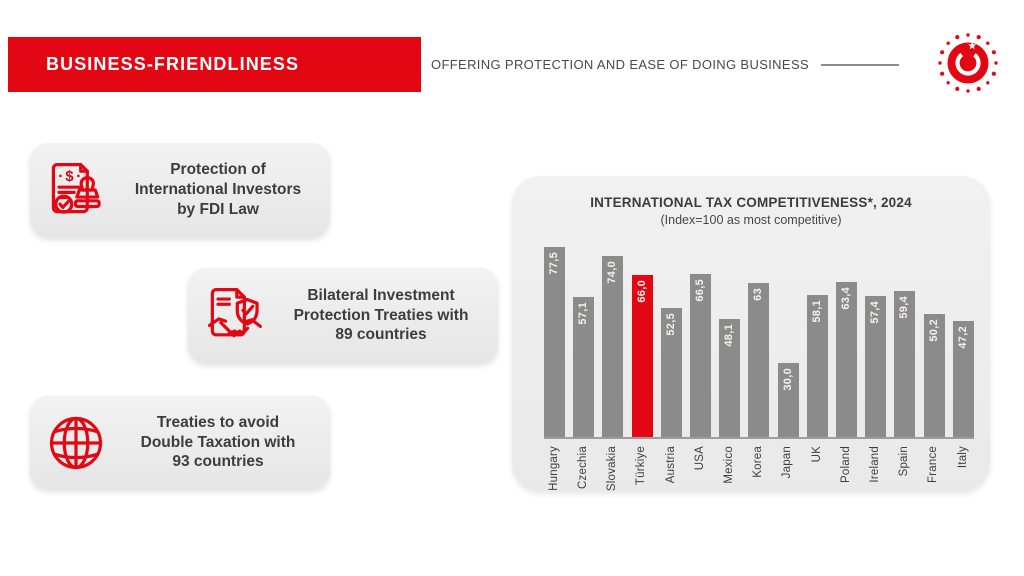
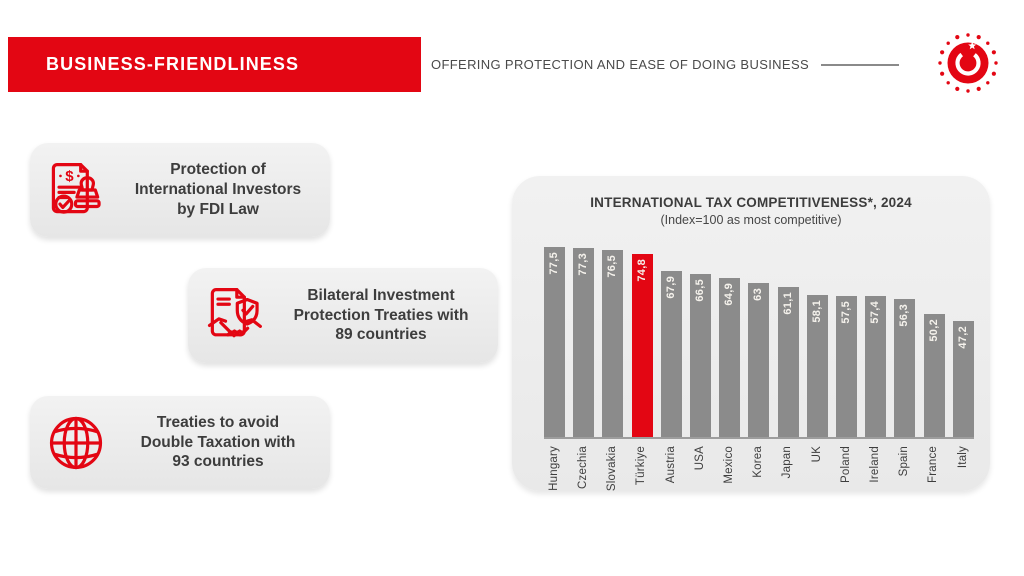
Czechia: 57,1 -> 77,3
Slovakia: 74,0 -> 76,5
Türkiye: 66,0 -> 74,8
Austria: 52,5 -> 67,9
Mexico: 48,1 -> 64,9
Japan: 30,0 -> 61,1
Poland: 63,4 -> 57,5
Spain: 59,4 -> 56,3
